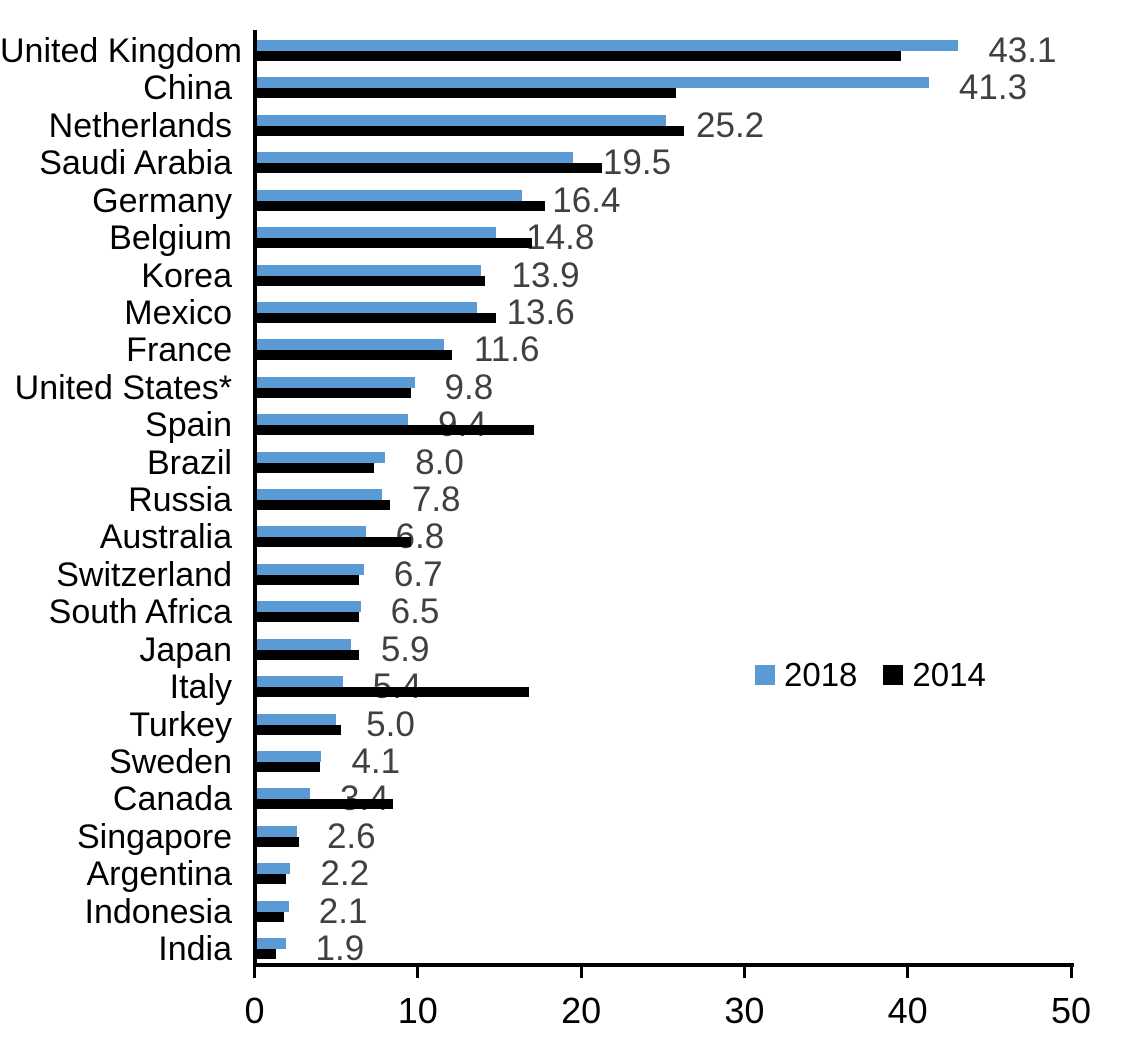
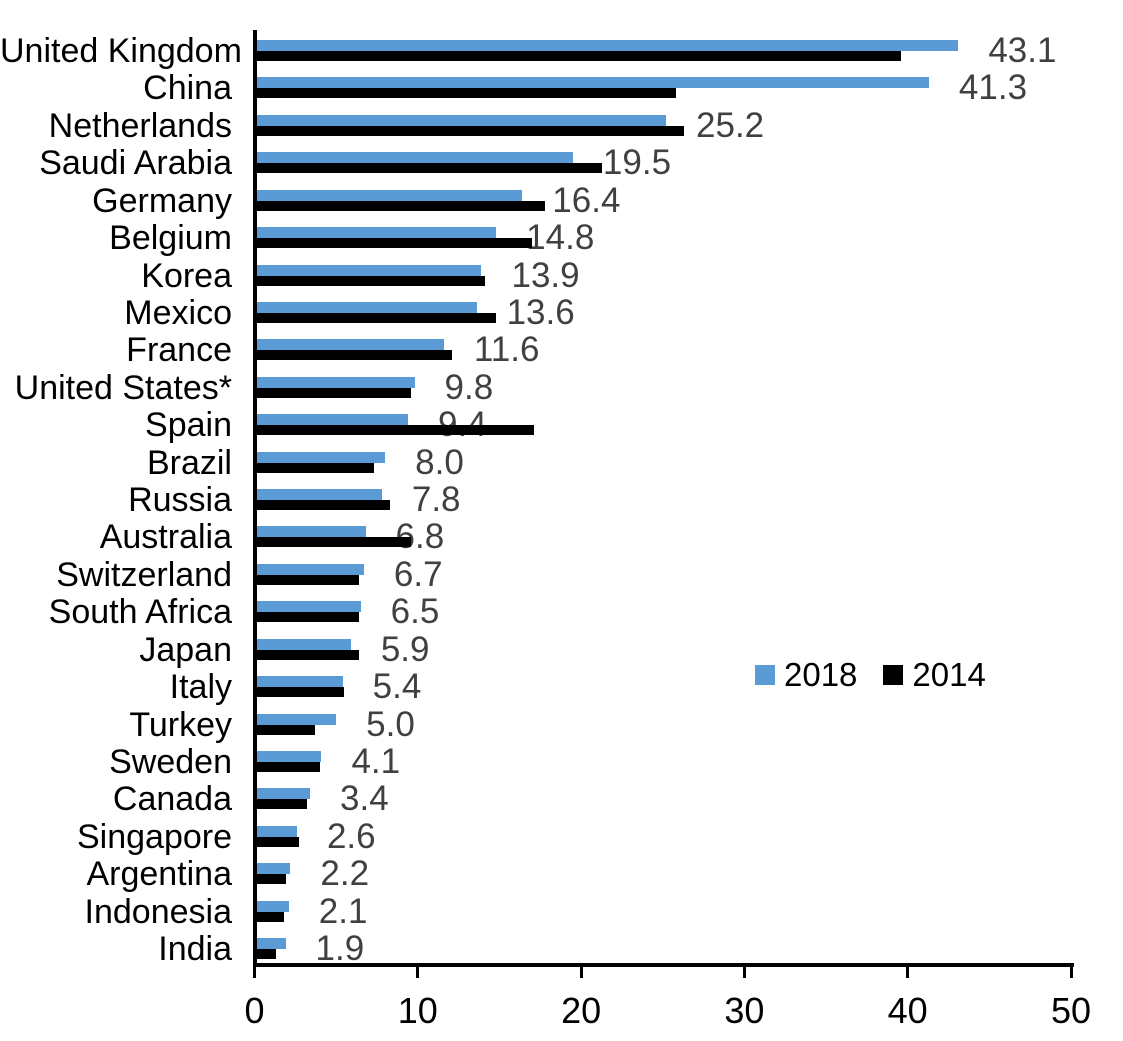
2014/Italy: 16.8 -> 5.5
2014/Turkey: 5.3 -> 3.7
2014/Canada: 8.5 -> 3.2
